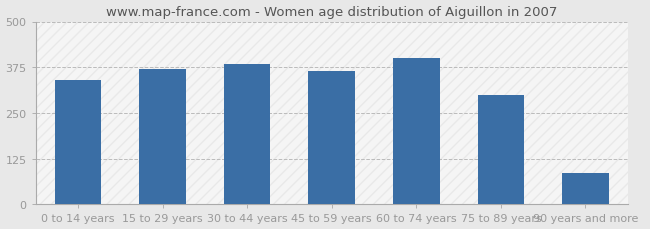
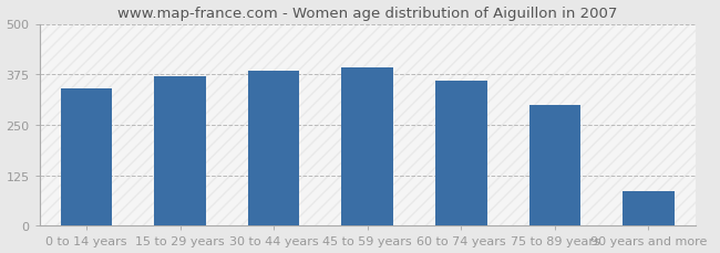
45 to 59 years: 365 -> 393
60 to 74 years: 400 -> 358
